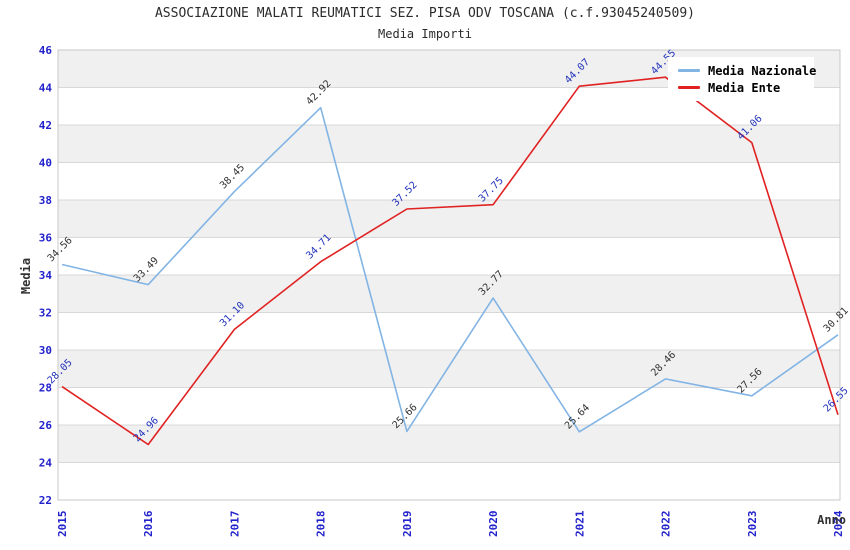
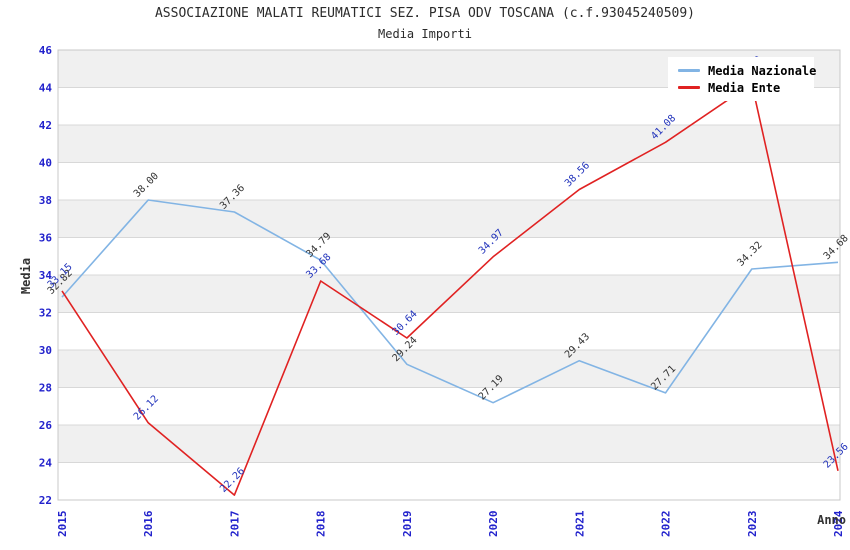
Media Nazionale/2015: 34.56 -> 32.82
Media Ente/2015: 28.05 -> 33.15
Media Nazionale/2016: 33.49 -> 38.00
Media Ente/2016: 24.96 -> 26.12
Media Nazionale/2017: 38.45 -> 37.36
Media Ente/2017: 31.10 -> 22.26
Media Nazionale/2018: 42.92 -> 34.79
Media Ente/2018: 34.71 -> 33.68
Media Nazionale/2019: 25.66 -> 29.24
Media Ente/2019: 37.52 -> 30.64
Media Nazionale/2020: 32.77 -> 27.19
Media Ente/2020: 37.75 -> 34.97
Media Nazionale/2021: 25.64 -> 29.43
Media Ente/2021: 44.07 -> 38.56
Media Nazionale/2022: 28.46 -> 27.71
Media Ente/2022: 44.55 -> 41.08
Media Nazionale/2023: 27.56 -> 34.32
Media Ente/2023: 41.06 -> 44.20
Media Nazionale/2024: 30.81 -> 34.68
Media Ente/2024: 26.55 -> 23.56
